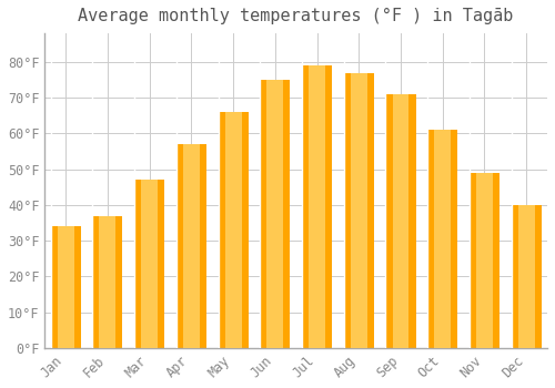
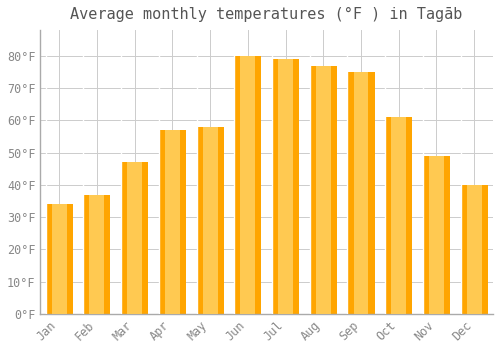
May: 66°F -> 58°F
Jun: 75°F -> 80°F
Sep: 71°F -> 75°F
